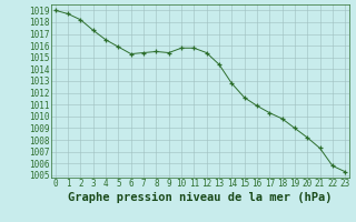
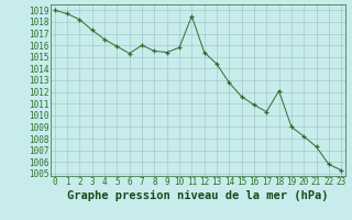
7: 1015.4 -> 1016.0
11: 1015.8 -> 1018.5
18: 1009.8 -> 1012.1
